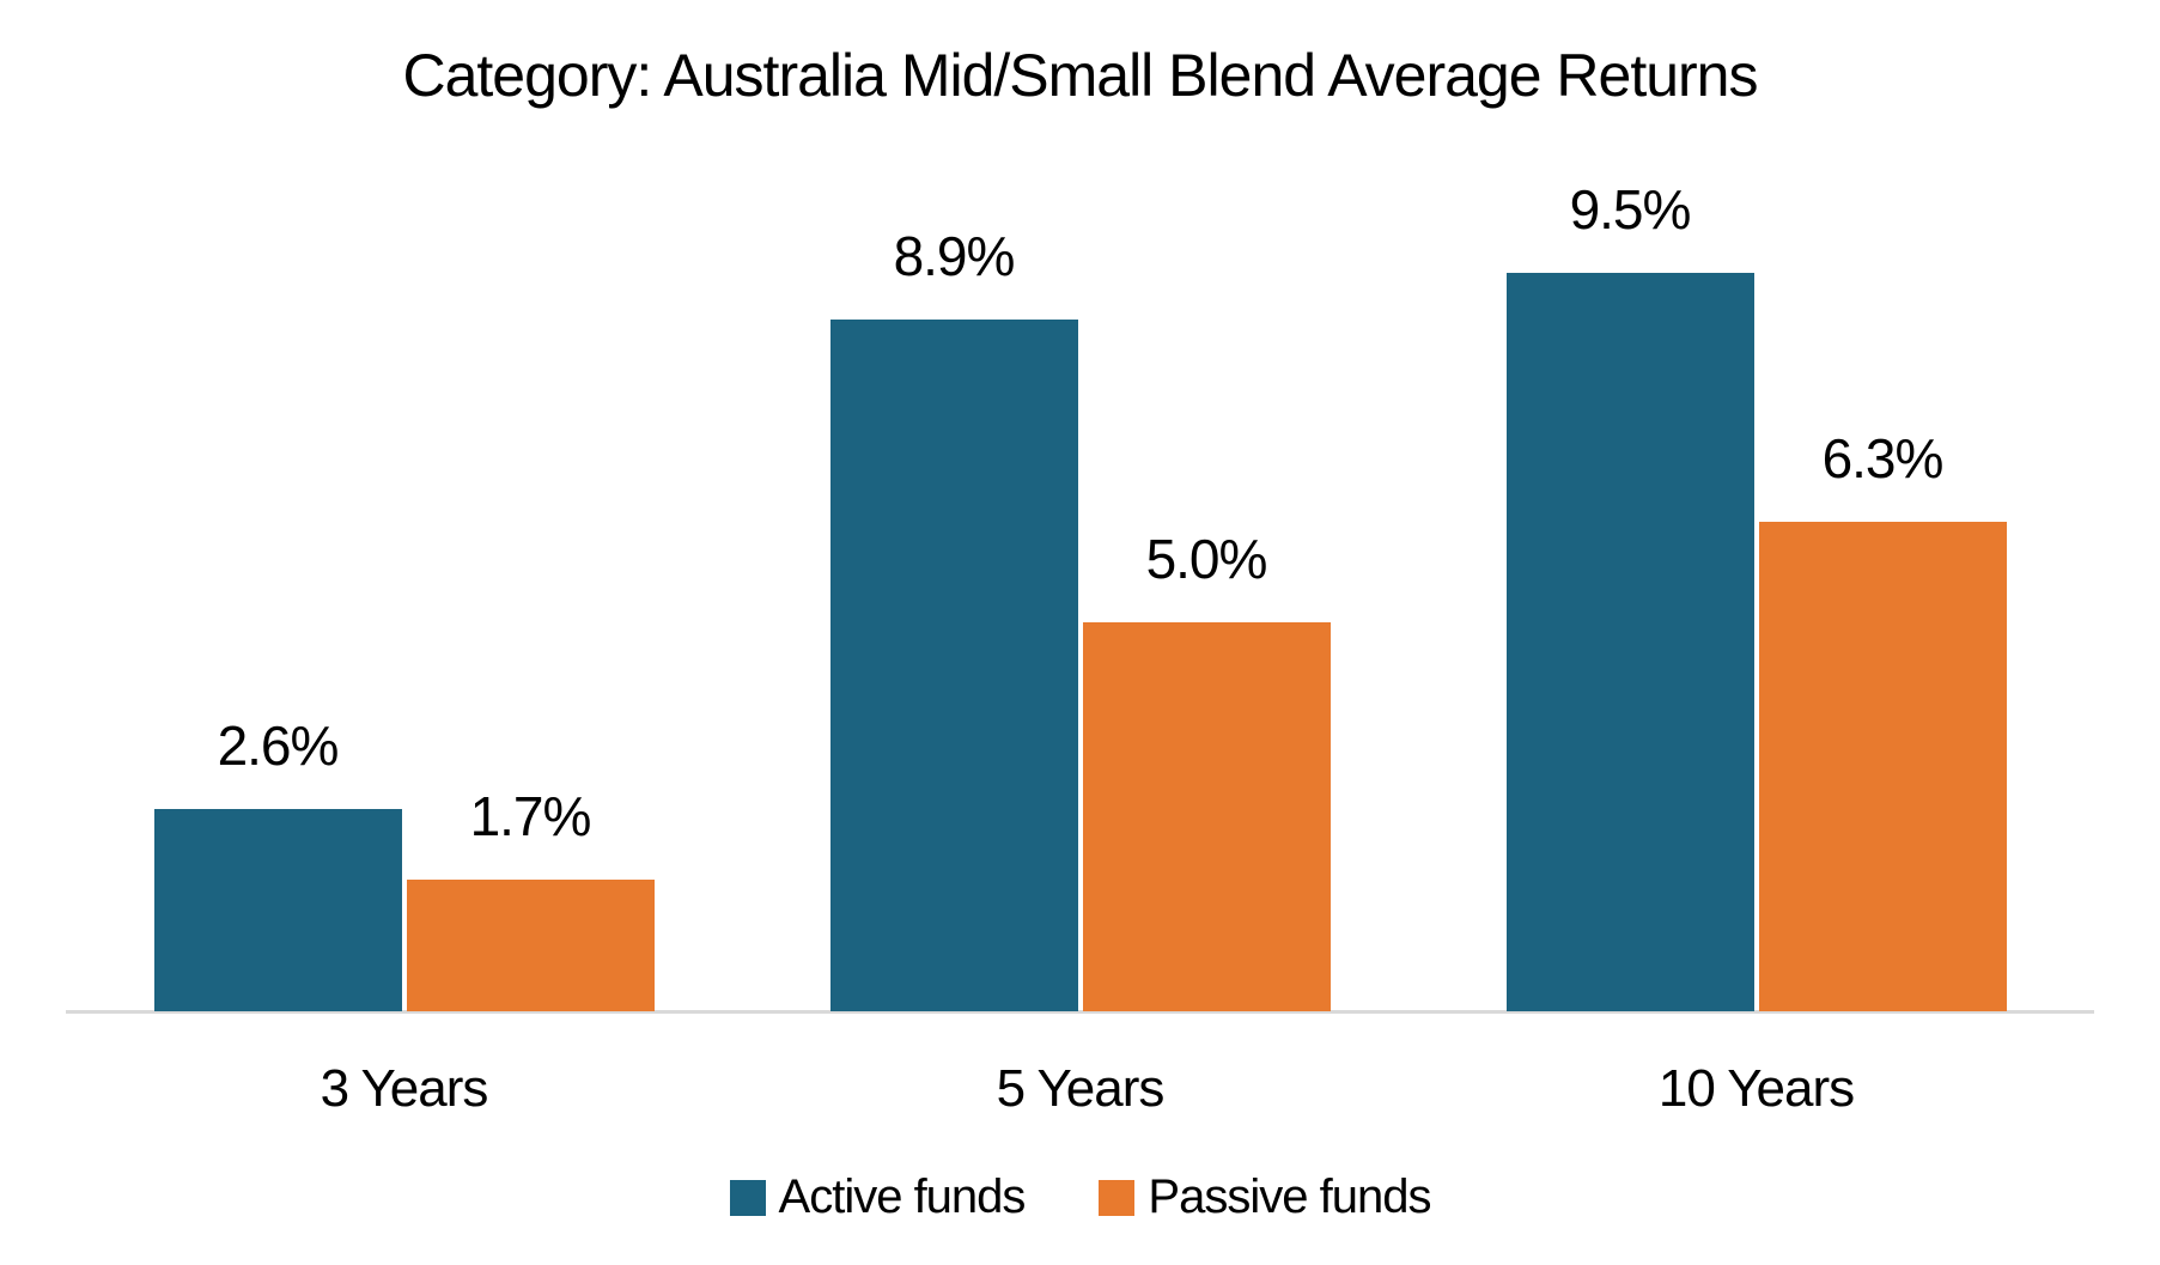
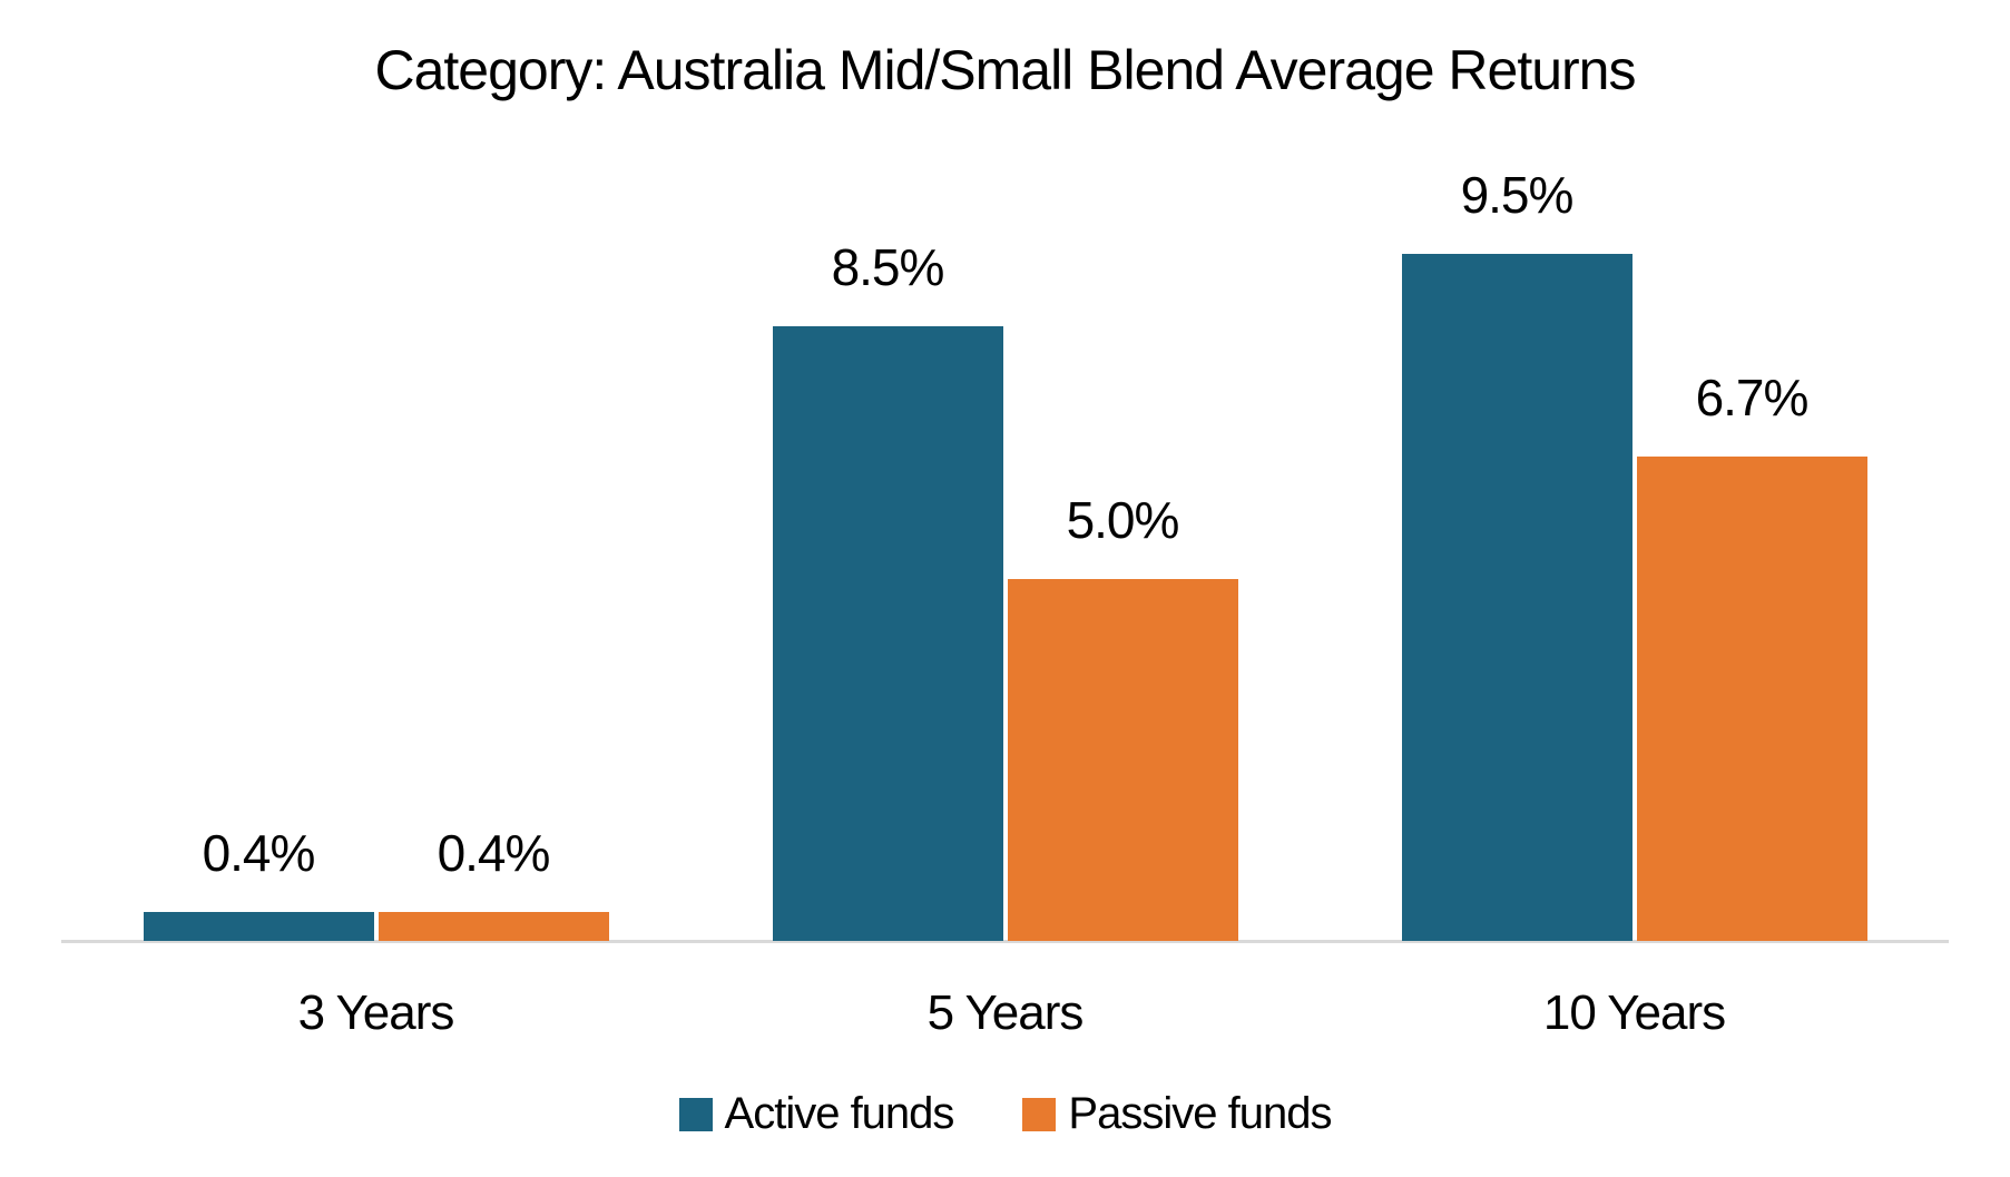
Active funds/3 Years: 2.6% -> 0.4%
Passive funds/3 Years: 1.7% -> 0.4%
Active funds/5 Years: 8.9% -> 8.5%
Passive funds/10 Years: 6.3% -> 6.7%
